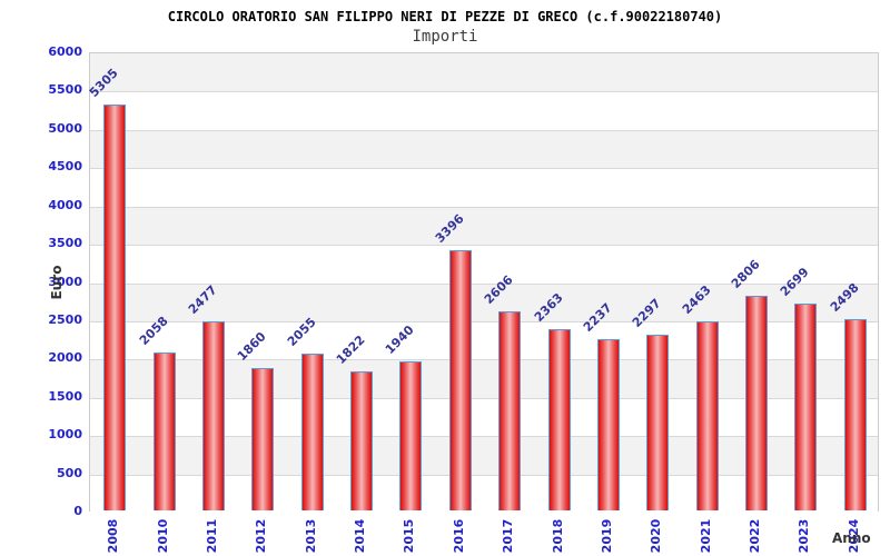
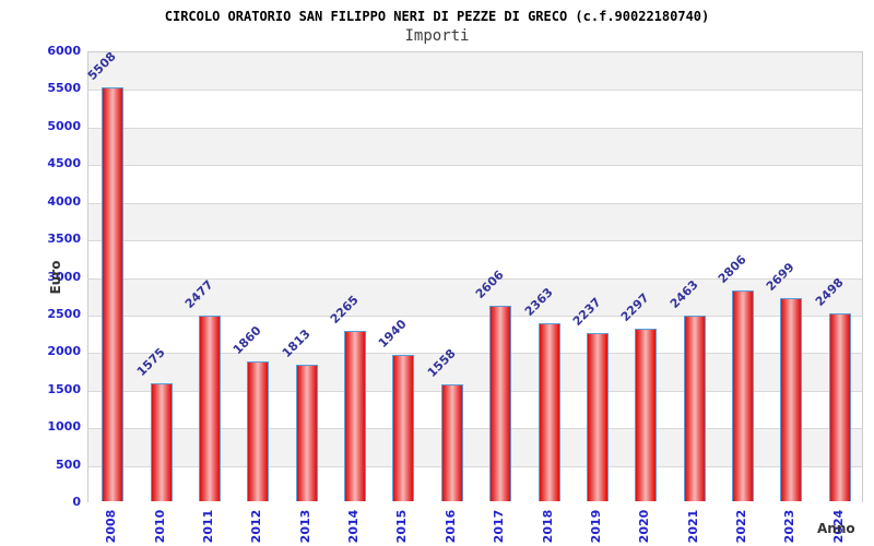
2008: 5305 -> 5508
2010: 2058 -> 1575
2013: 2055 -> 1813
2014: 1822 -> 2265
2016: 3396 -> 1558
